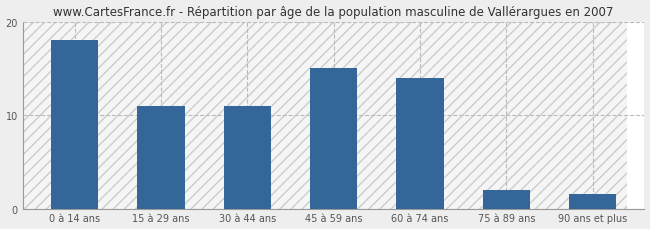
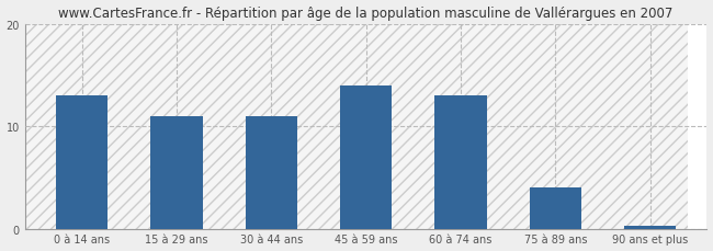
0 à 14 ans: 18.0 -> 13.0
45 à 59 ans: 15.0 -> 14.0
60 à 74 ans: 14.0 -> 13.0
75 à 89 ans: 2.0 -> 4.0
90 ans et plus: 1.6 -> 0.3
